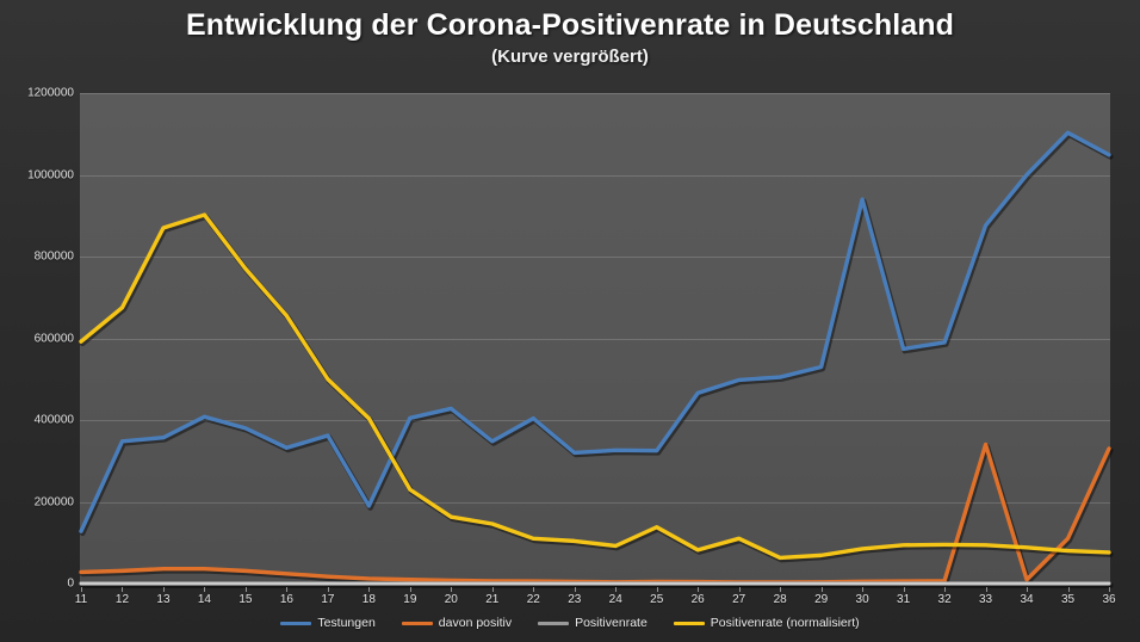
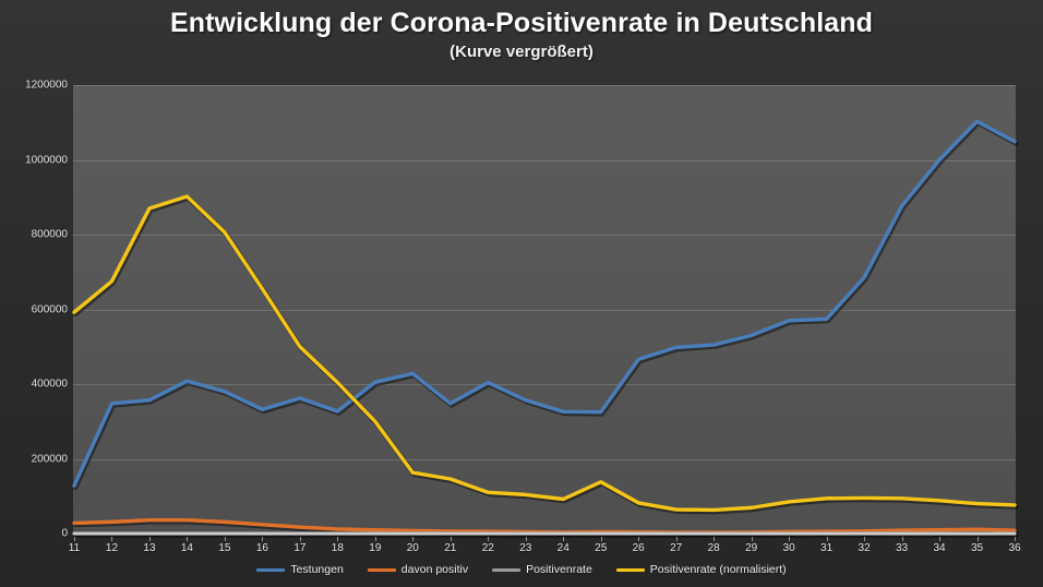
Positivenrate (normalisiert)/15: 770000 -> 810000
Testungen/18: 190000 -> 330000
Positivenrate (normalisiert)/19: 230000 -> 300000
Testungen/23: 320000 -> 360000
Positivenrate (normalisiert)/27: 110000 -> 60000
Testungen/30: 940000 -> 570000
Testungen/32: 590000 -> 680000
davon positiv/33: 340000 -> 10000
davon positiv/35: 110000 -> 10000
davon positiv/36: 330000 -> 10000
